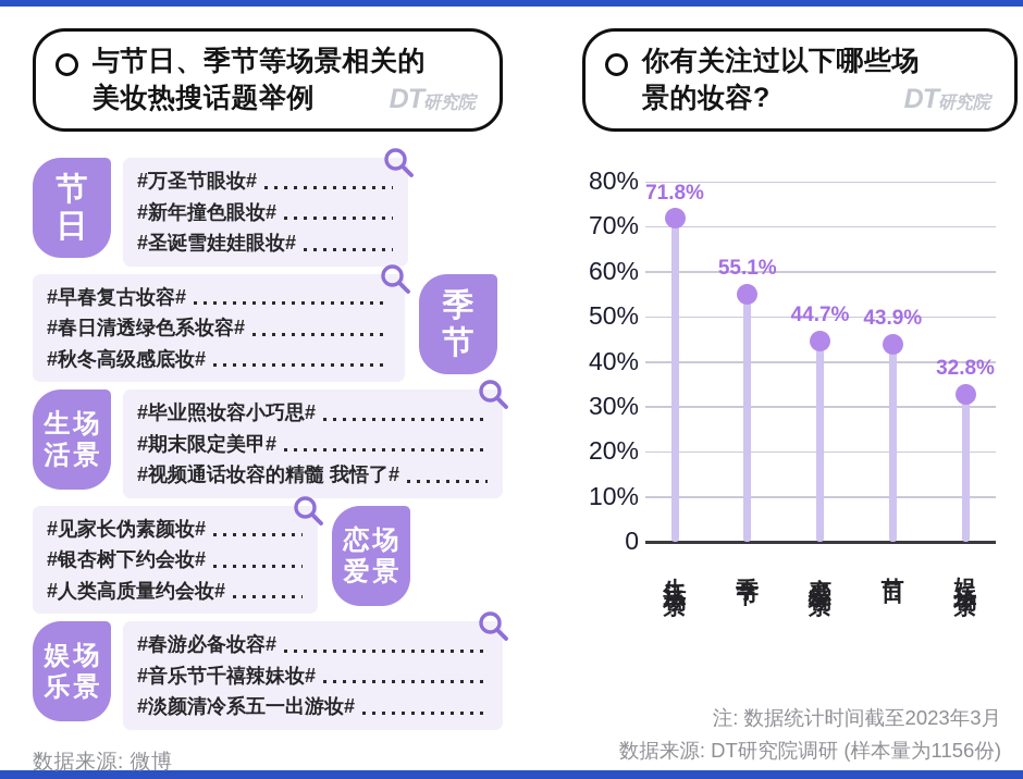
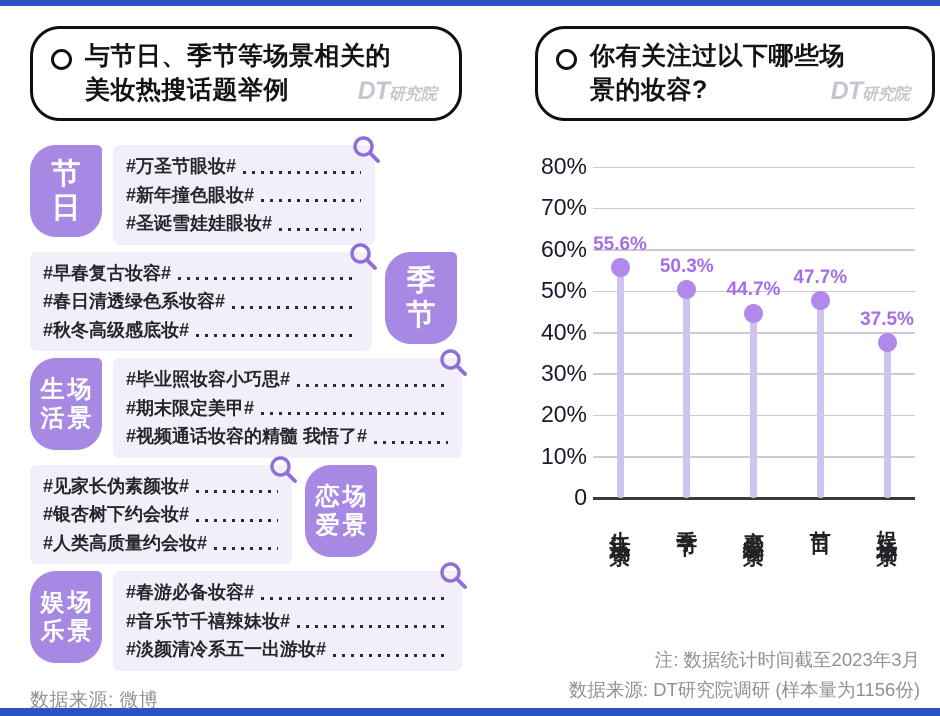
生活场景: 71.8% -> 55.6%
季节: 55.1% -> 50.3%
节日: 43.9% -> 47.7%
娱乐场景: 32.8% -> 37.5%
